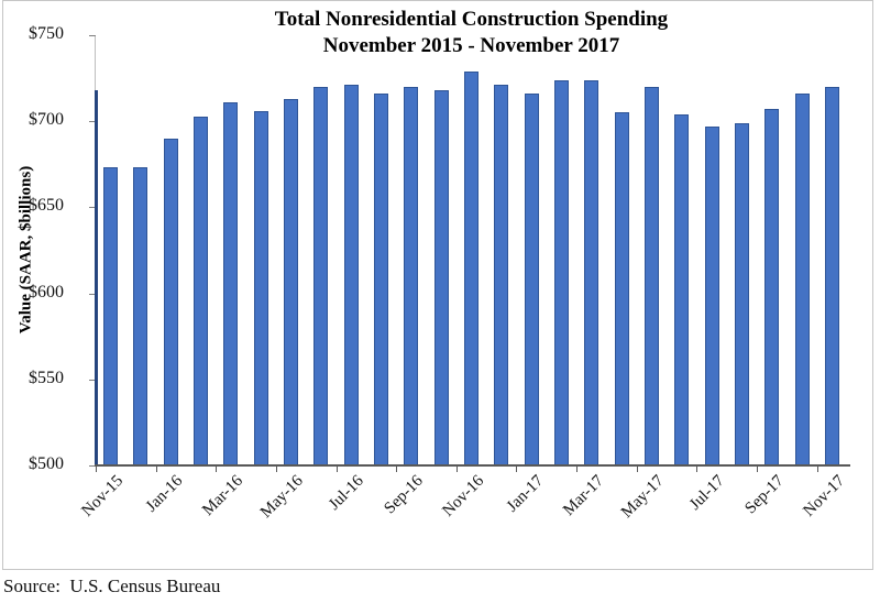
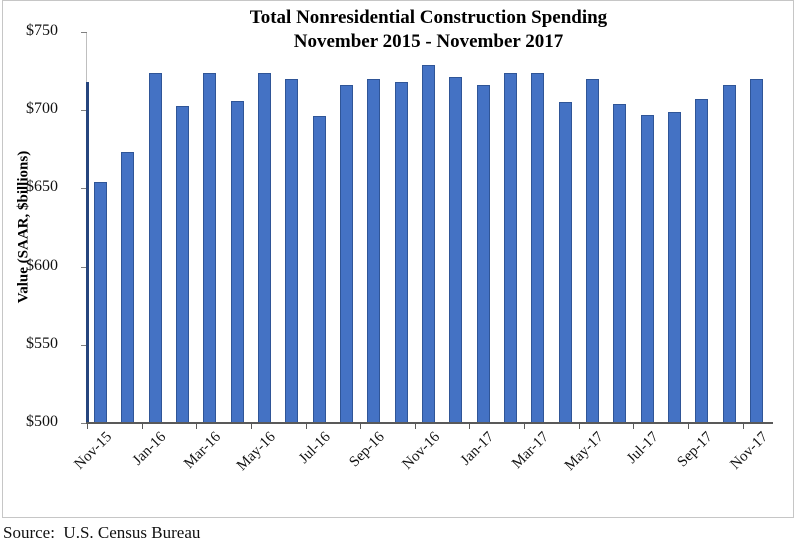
Nov-15: $673 -> $654
Jan-16: $690 -> $724
Mar-16: $711 -> $724
May-16: $713 -> $724
Jul-16: $721 -> $696
